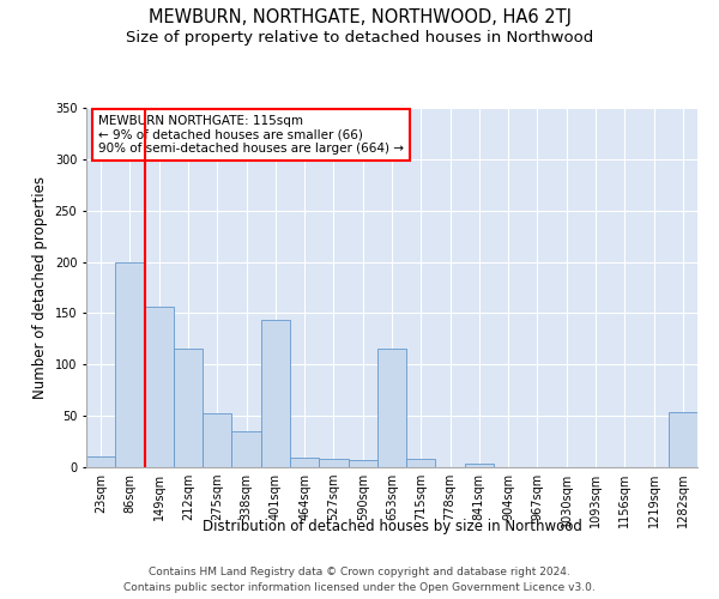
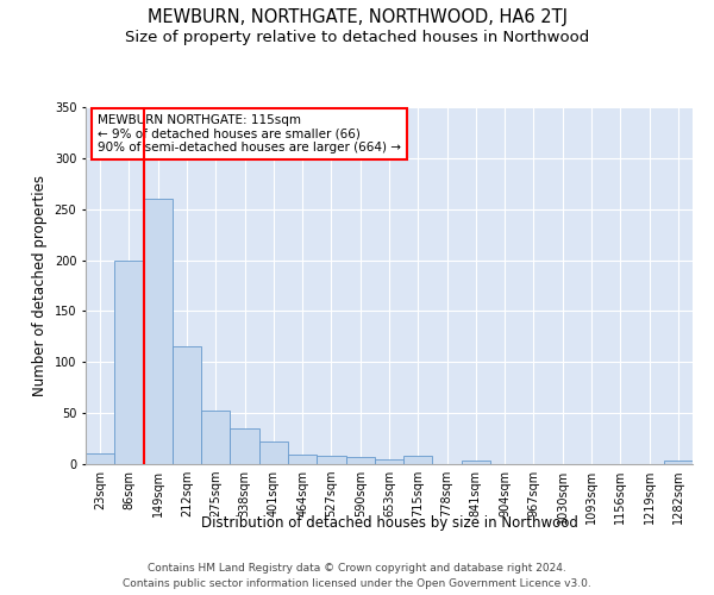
149sqm: 156 -> 260
401sqm: 144 -> 22
653sqm: 116 -> 5
1282sqm: 54 -> 3
